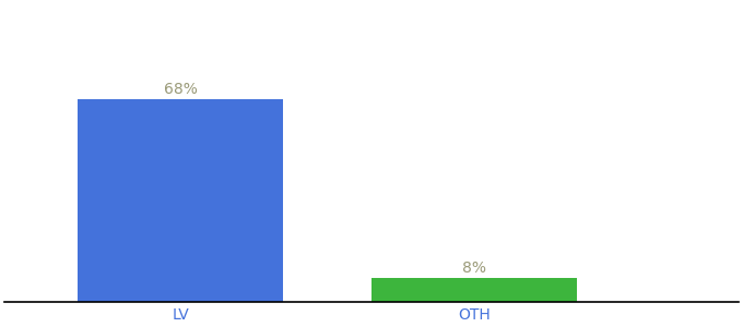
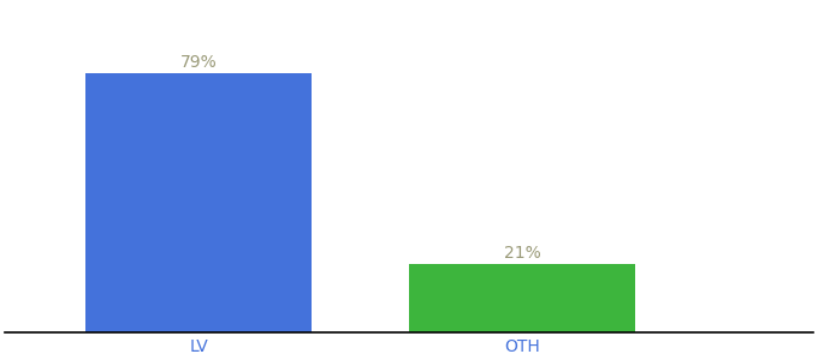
LV: 68% -> 79%
OTH: 8% -> 21%
